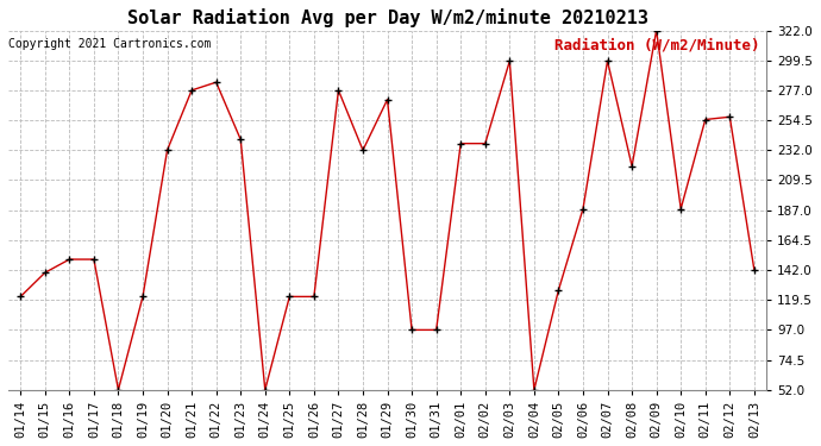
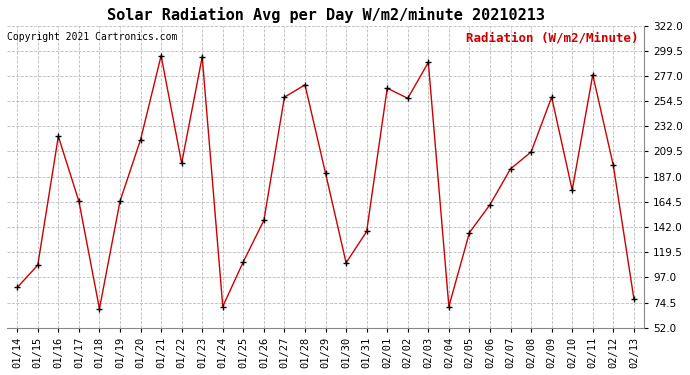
01/14: 122 -> 88
01/15: 140 -> 108
01/16: 150 -> 223
01/17: 150 -> 165
01/18: 52 -> 69
01/19: 122 -> 165
01/20: 232 -> 220
01/21: 277 -> 295
01/22: 283 -> 199
01/23: 240 -> 294
01/24: 52 -> 71
01/25: 122 -> 111
01/26: 122 -> 148
01/27: 277 -> 258
01/28: 232 -> 269
01/29: 270 -> 190
01/30: 97 -> 110
01/31: 97 -> 138
02/01: 237 -> 266
02/02: 237 -> 257
02/03: 299 -> 289
02/04: 52 -> 71
02/05: 127 -> 137
02/06: 188 -> 162
02/07: 299 -> 194
02/08: 220 -> 209
02/09: 322 -> 258
02/10: 188 -> 175
02/11: 255 -> 278
02/12: 257 -> 197
02/13: 142 -> 78
